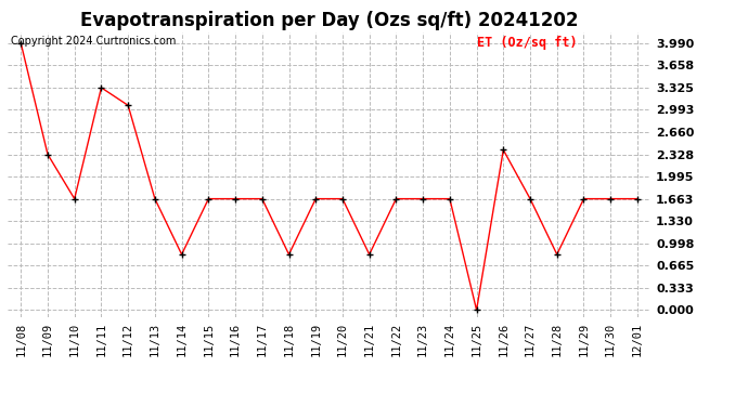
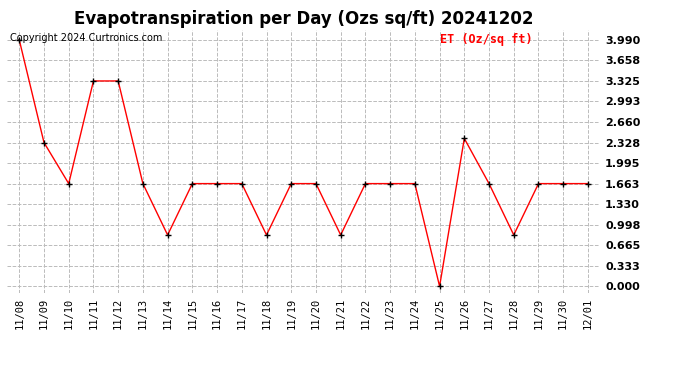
11/12: 3.06 -> 3.33
